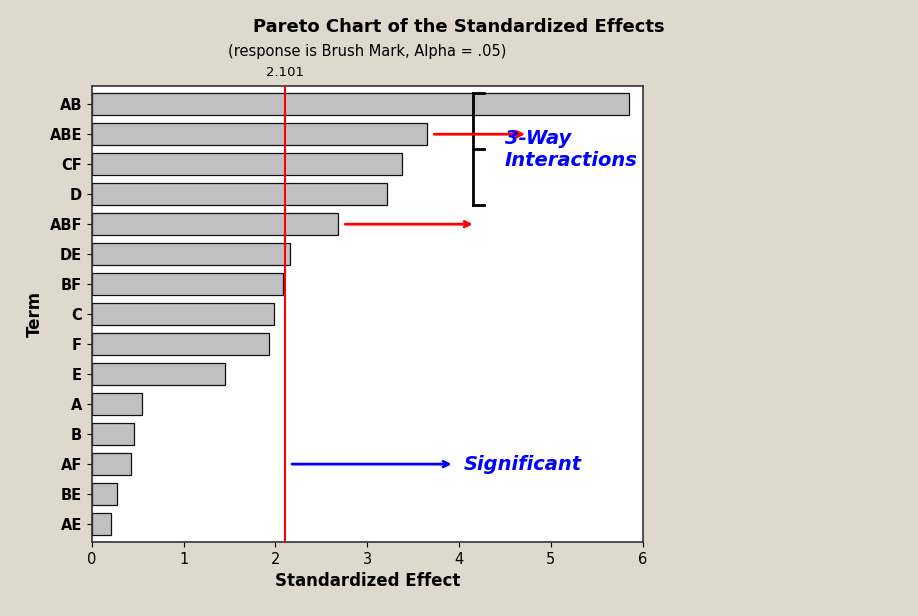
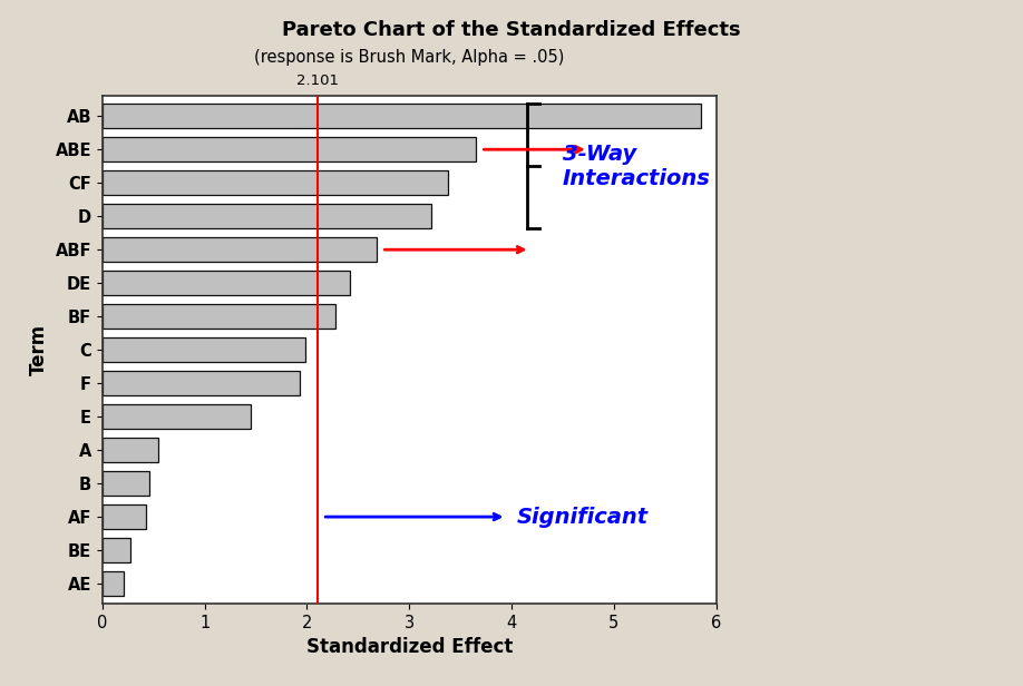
DE: 2.16 -> 2.42
BF: 2.08 -> 2.28
